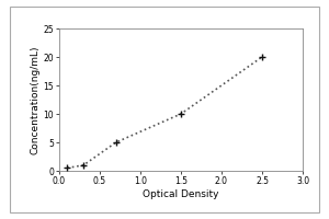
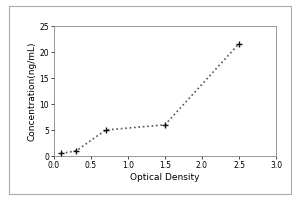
1.5: 10.0 -> 6.0
2.5: 20.0 -> 21.6
